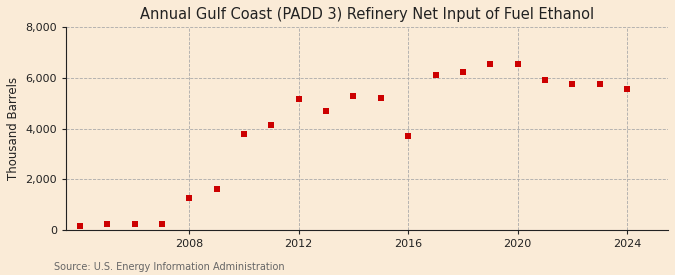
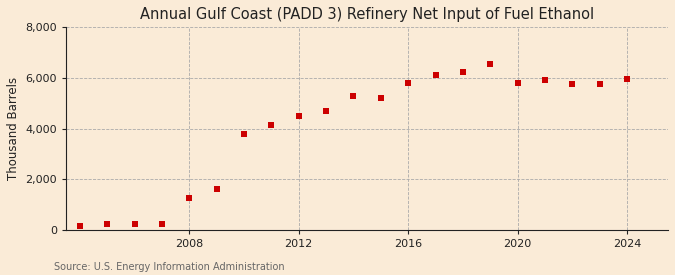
2012: 5,150 -> 4,500
2016: 3,700 -> 5,800
2020: 6,550 -> 5,800
2024: 5,550 -> 5,950
